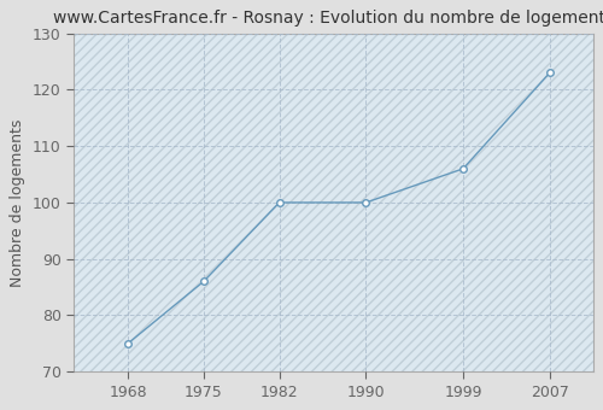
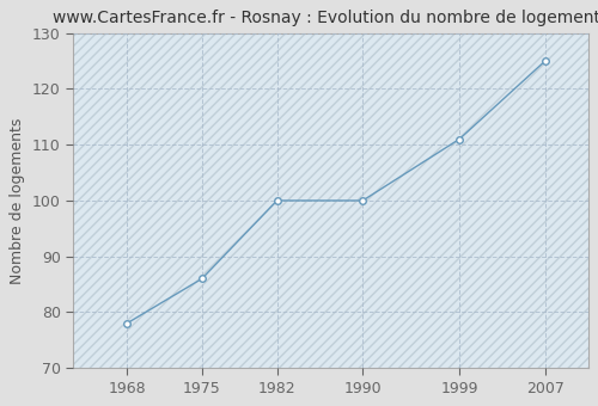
1968: 75 -> 78
1999: 106 -> 111
2007: 123 -> 125
